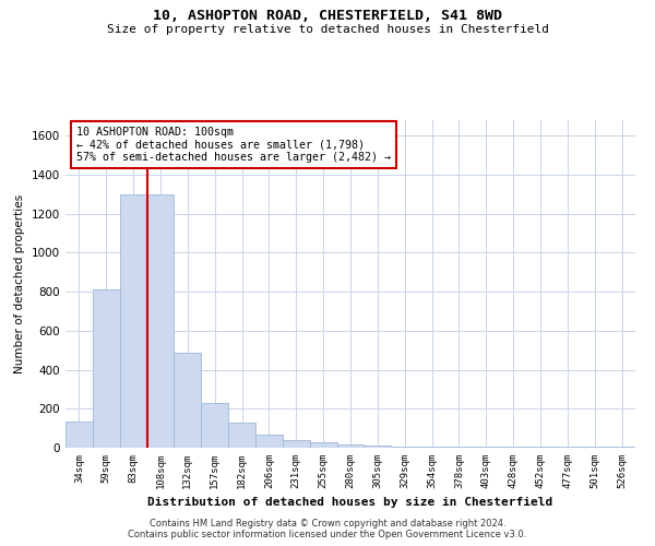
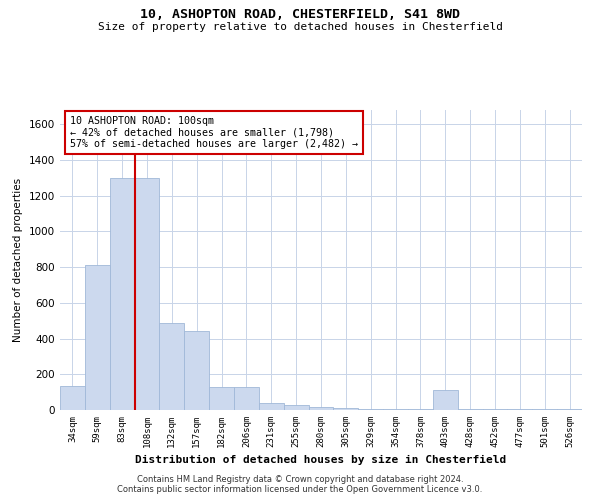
157sqm: 230 -> 440
206sqm: 60 -> 130
403sqm: 10 -> 110
